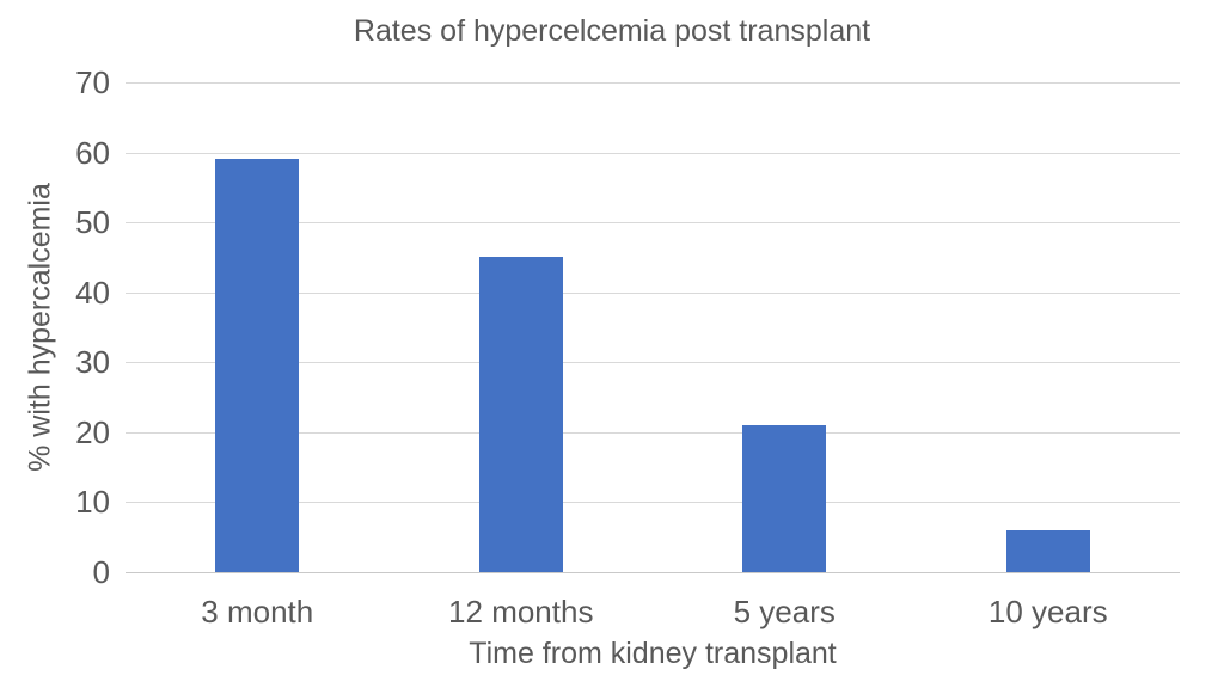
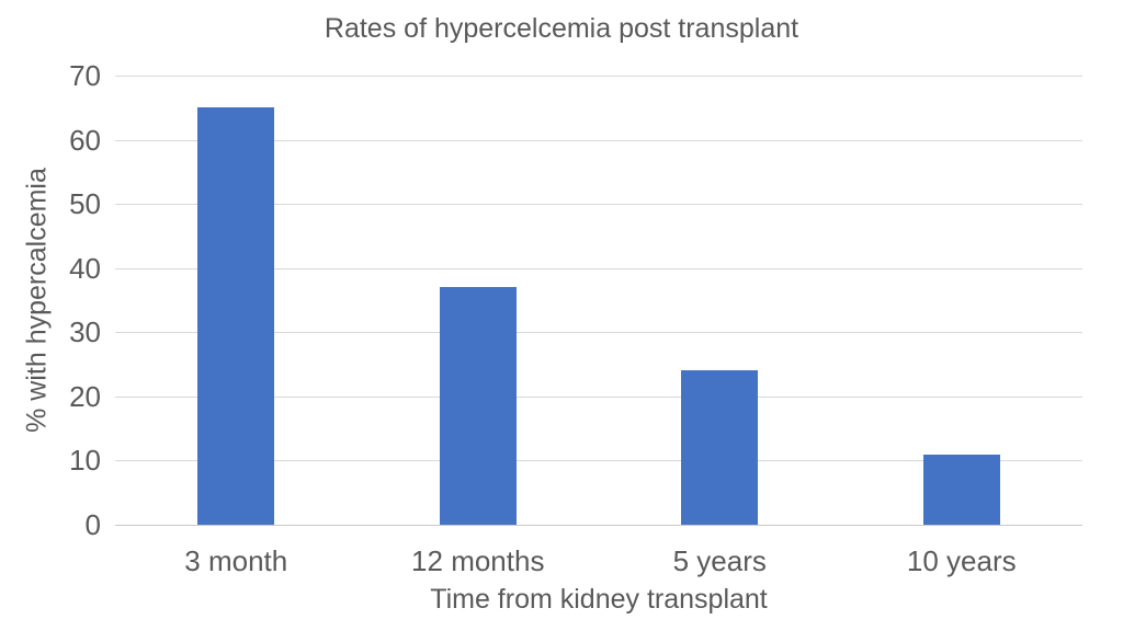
3 month: 59 -> 65
12 months: 45 -> 37
5 years: 21 -> 24
10 years: 6 -> 11
